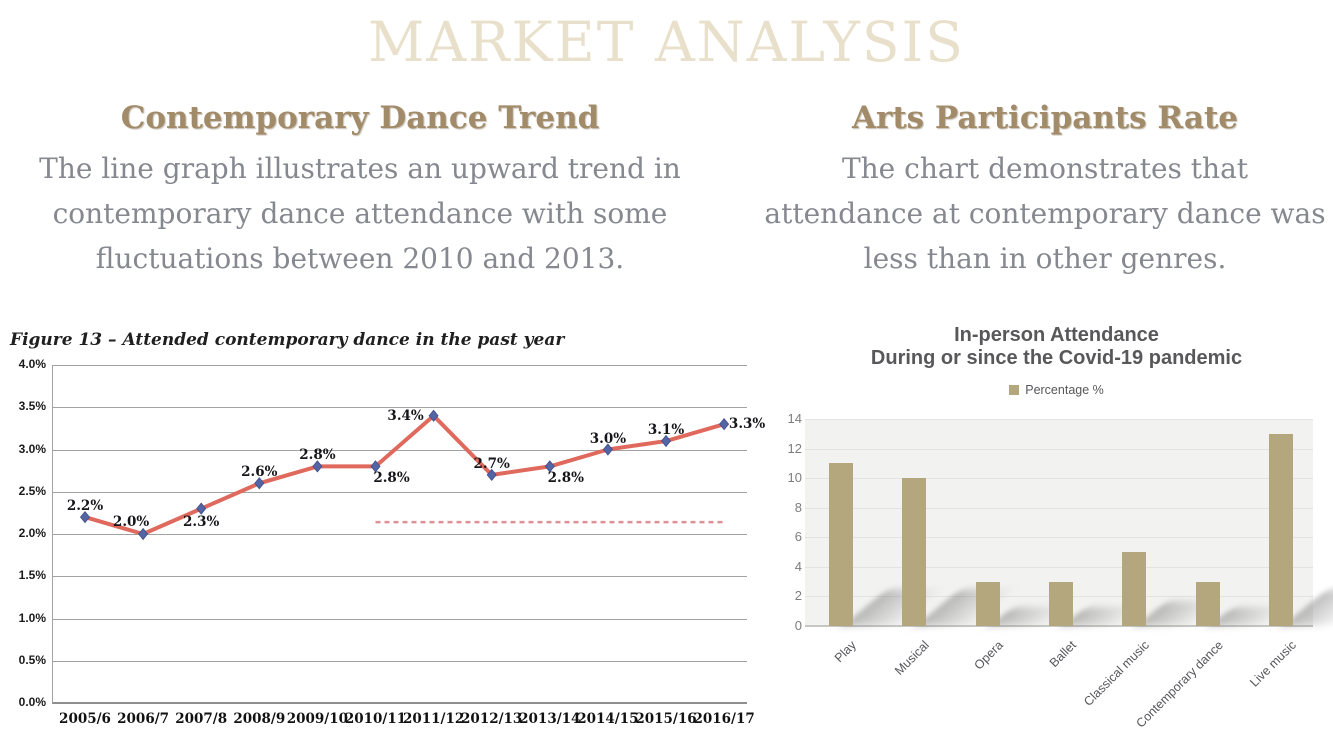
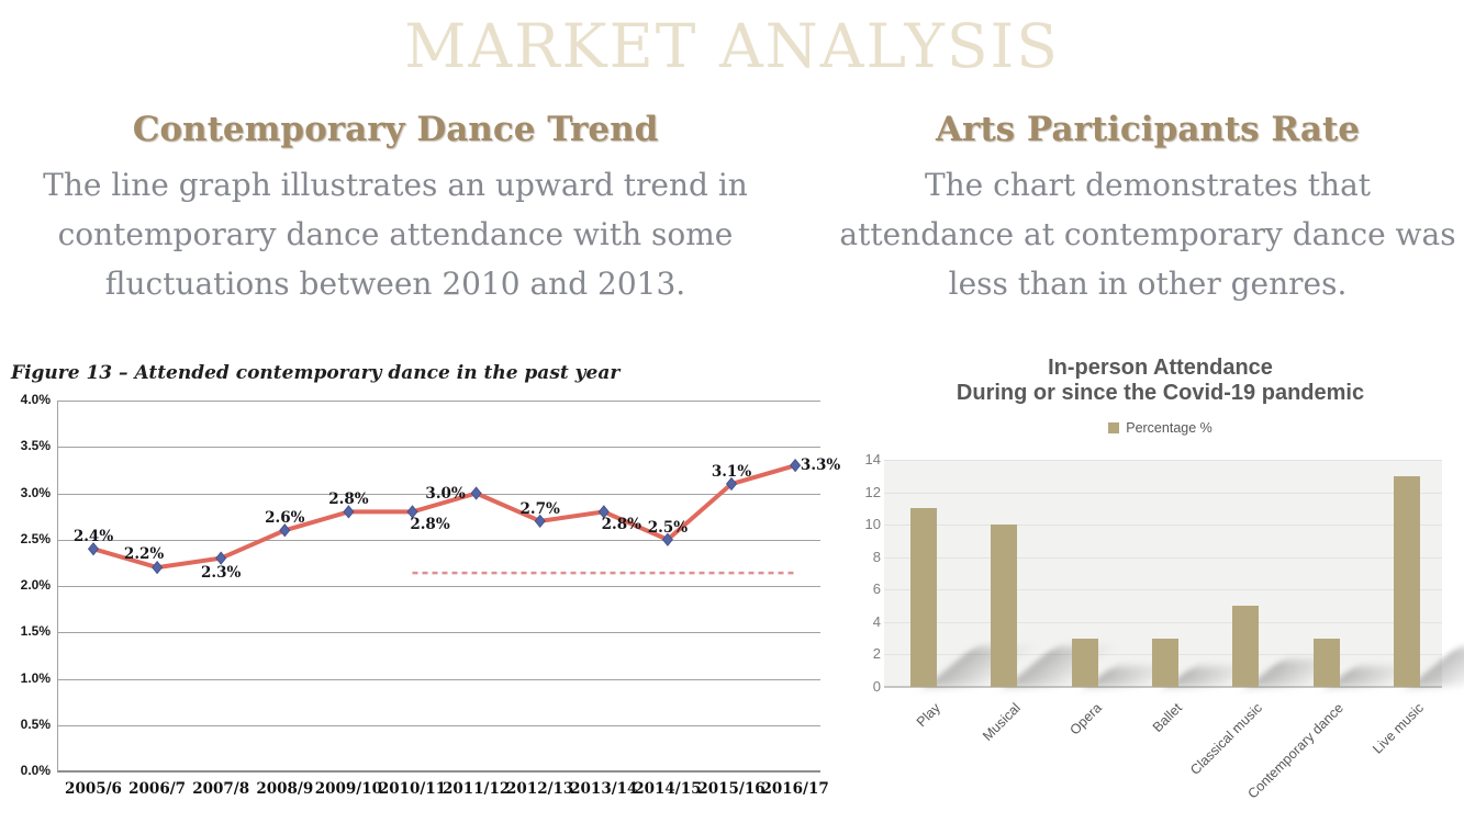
Figure 13 – Attended contemporary dance in the past year/2005/6: 2.2% -> 2.4%
Figure 13 – Attended contemporary dance in the past year/2006/7: 2.0% -> 2.2%
Figure 13 – Attended contemporary dance in the past year/2011/12: 3.4% -> 3.0%
Figure 13 – Attended contemporary dance in the past year/2014/15: 3.0% -> 2.5%
